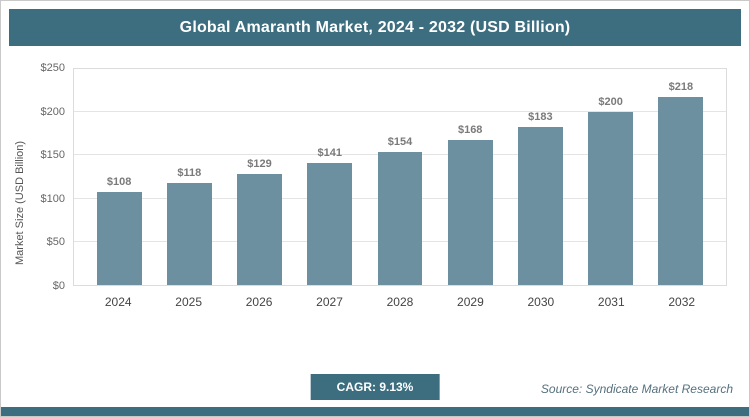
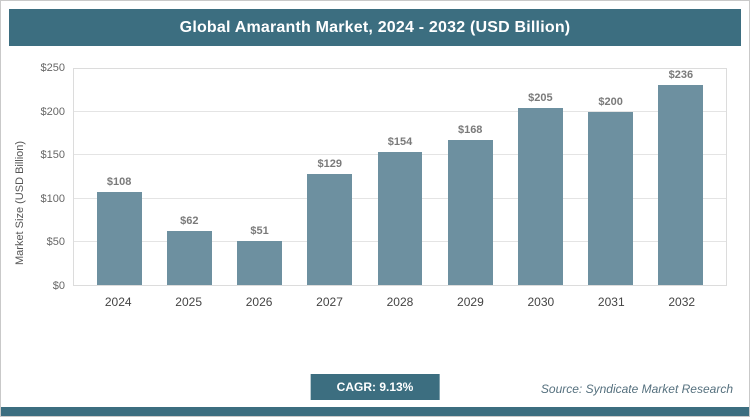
2025: $118 -> $62
2026: $129 -> $51
2027: $141 -> $129
2030: $183 -> $205
2032: $218 -> $236
